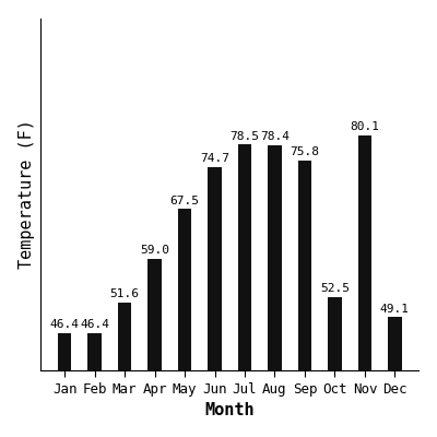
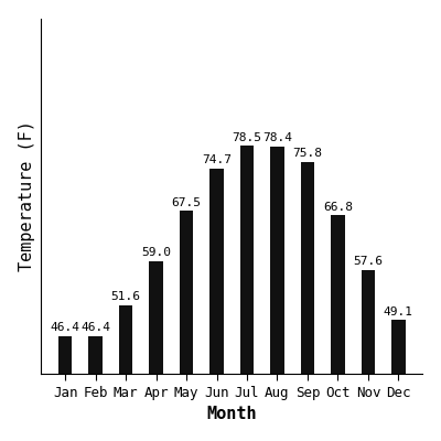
Oct: 52.5 -> 66.8
Nov: 80.1 -> 57.6
